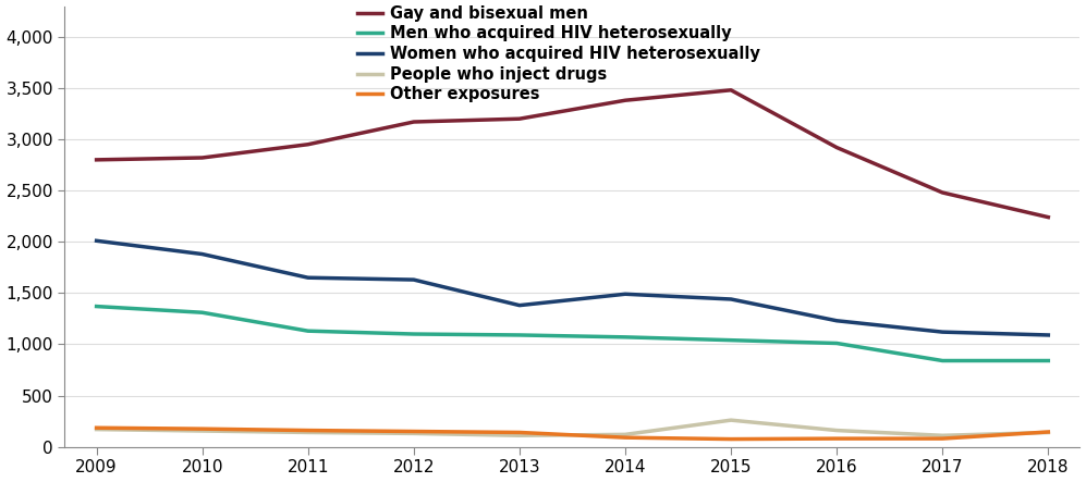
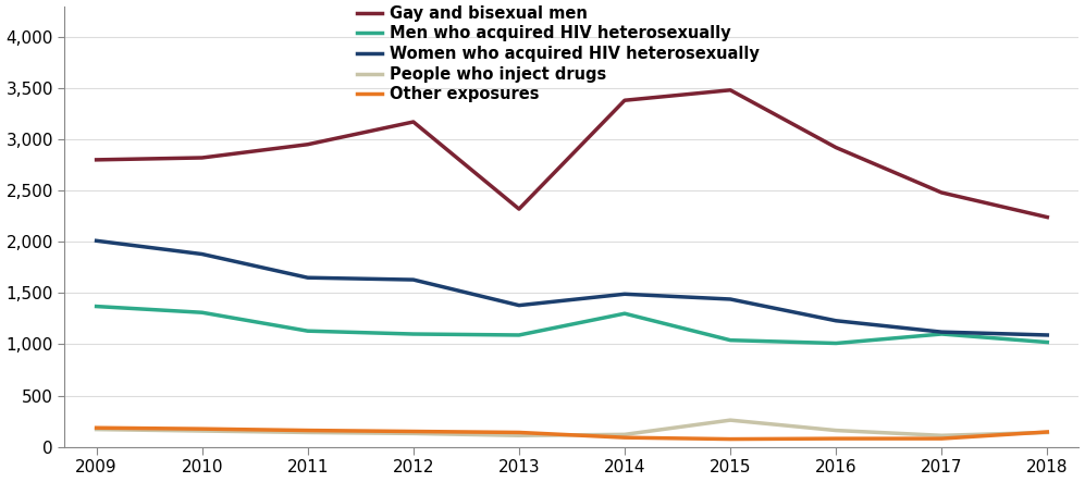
Gay and bisexual men/2013: 3,200 -> 2,320
Men who acquired HIV heterosexually/2014: 1,070 -> 1,300
Men who acquired HIV heterosexually/2017: 840 -> 1,100
Men who acquired HIV heterosexually/2018: 840 -> 1,020
